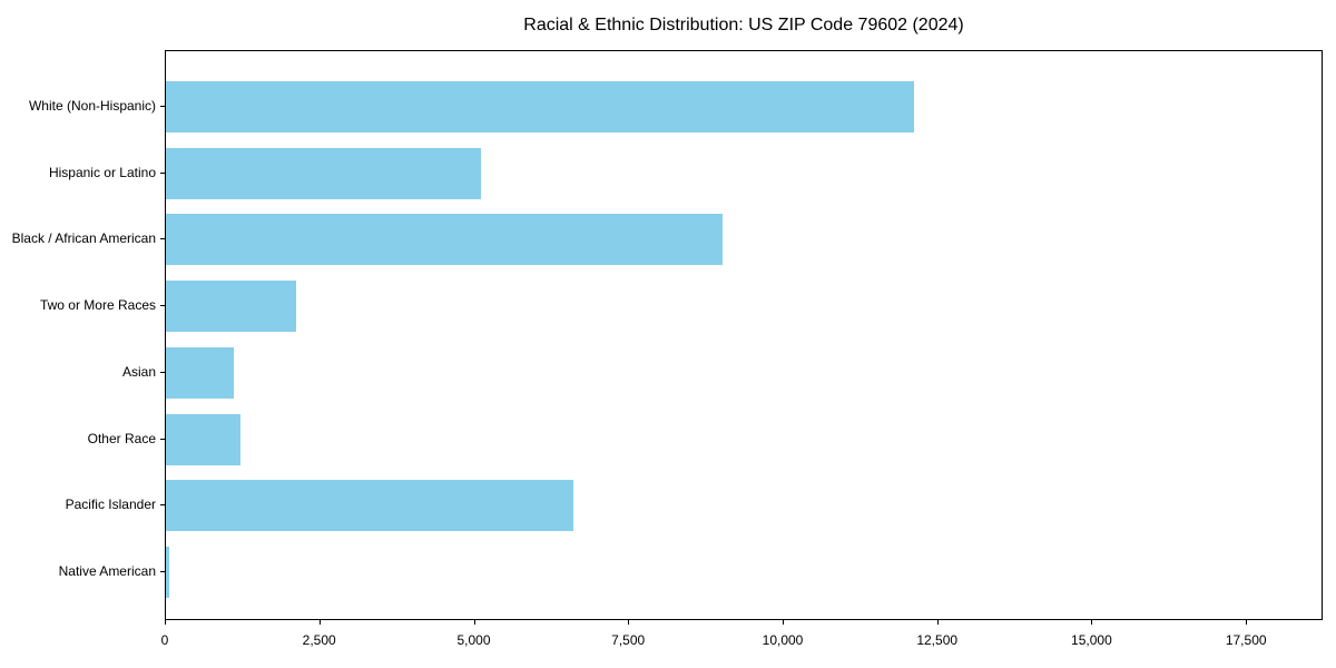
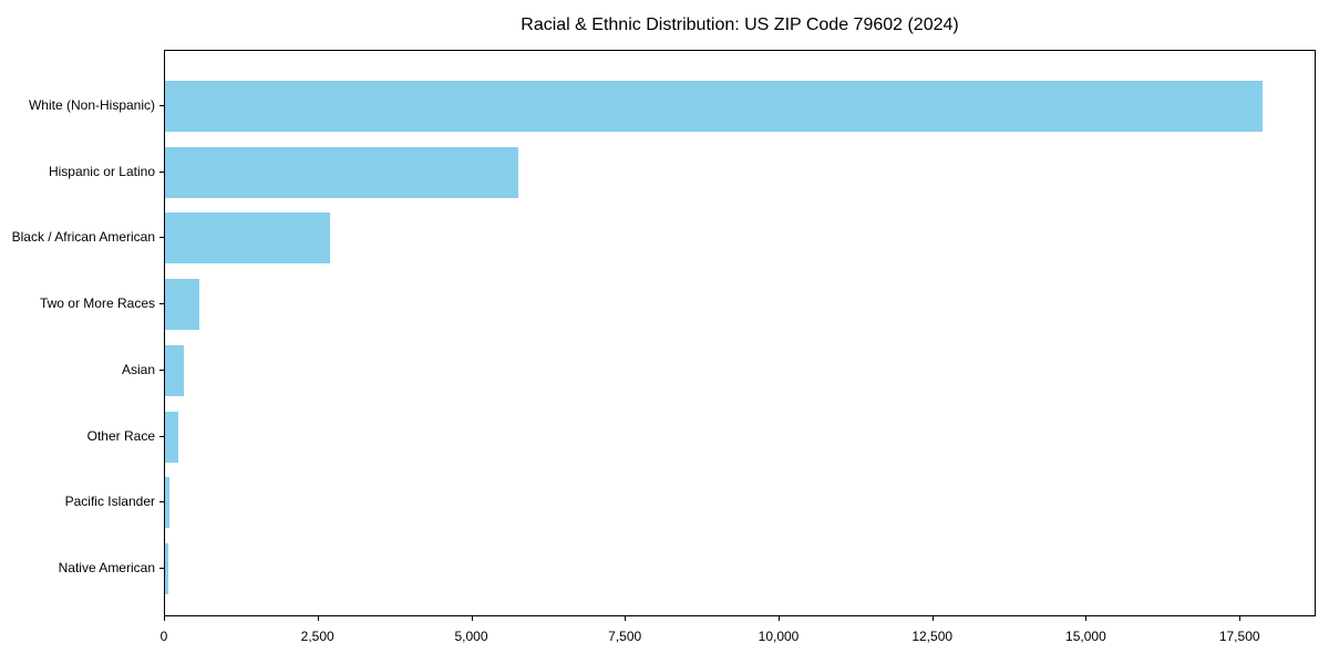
White (Non-Hispanic): 12100 -> 17800
Hispanic or Latino: 5100 -> 5800
Black / African American: 9000 -> 2700
Two or More Races: 2100 -> 600
Asian: 1100 -> 300
Other Race: 1200 -> 200
Pacific Islander: 6600 -> 100
